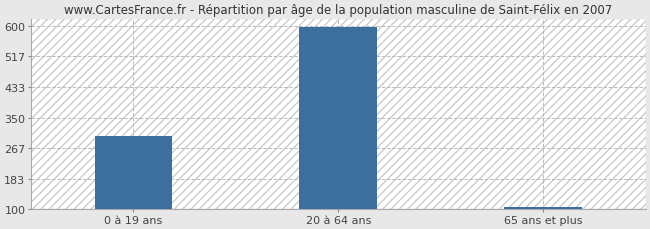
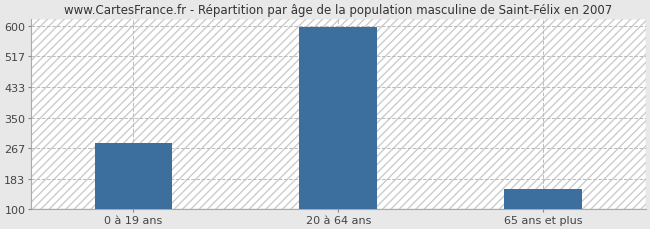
0 à 19 ans: 300 -> 280
65 ans et plus: 107 -> 155
